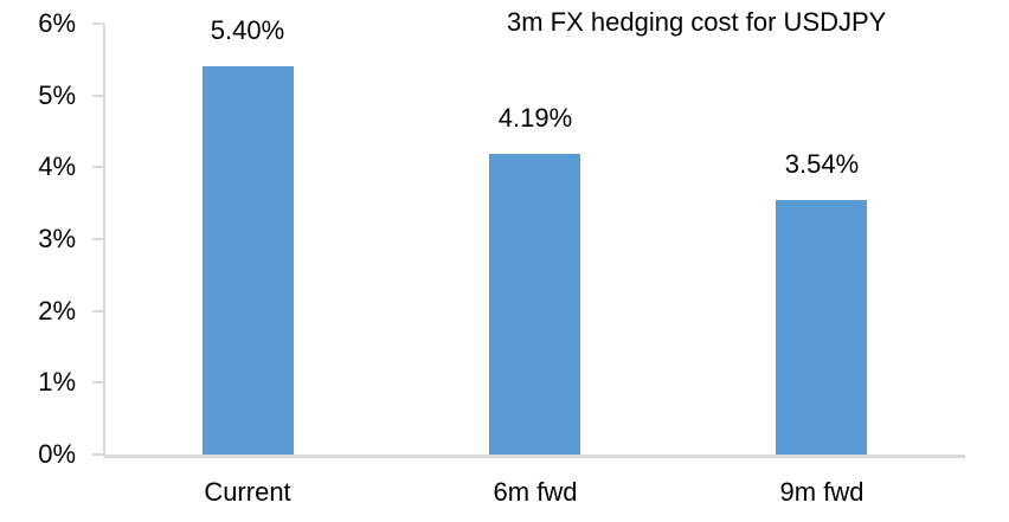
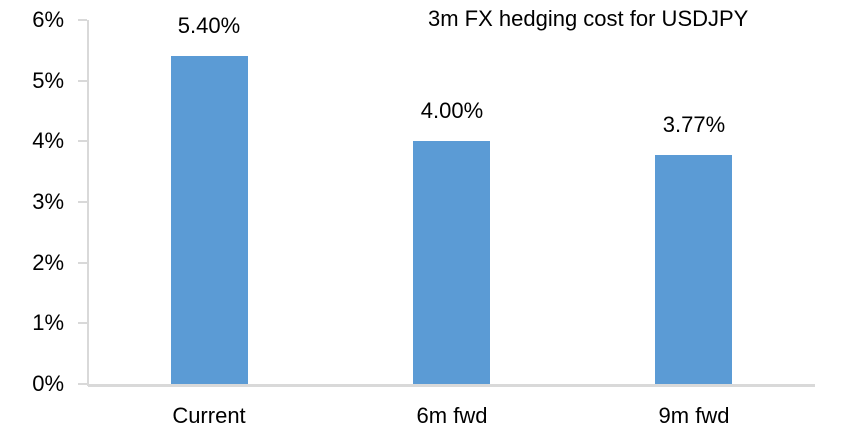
6m fwd: 4.19% -> 4.00%
9m fwd: 3.54% -> 3.77%
